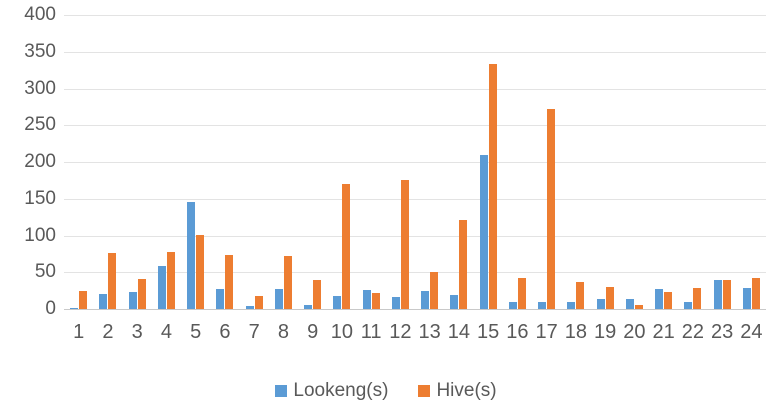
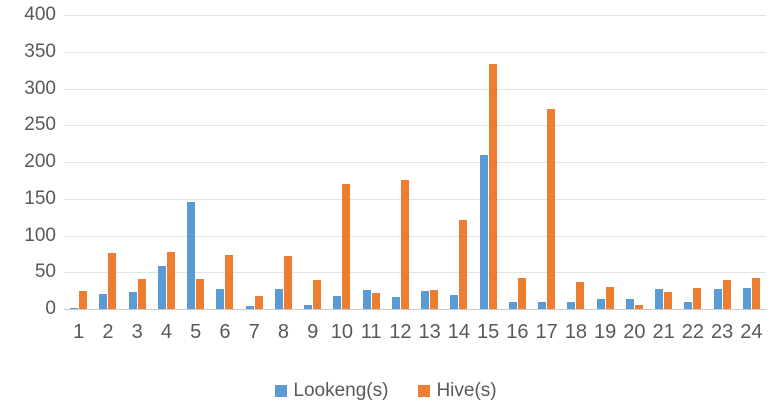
Hive(s)/5: 100 -> 40
Hive(s)/13: 50 -> 30
Lookeng(s)/23: 40 -> 30
